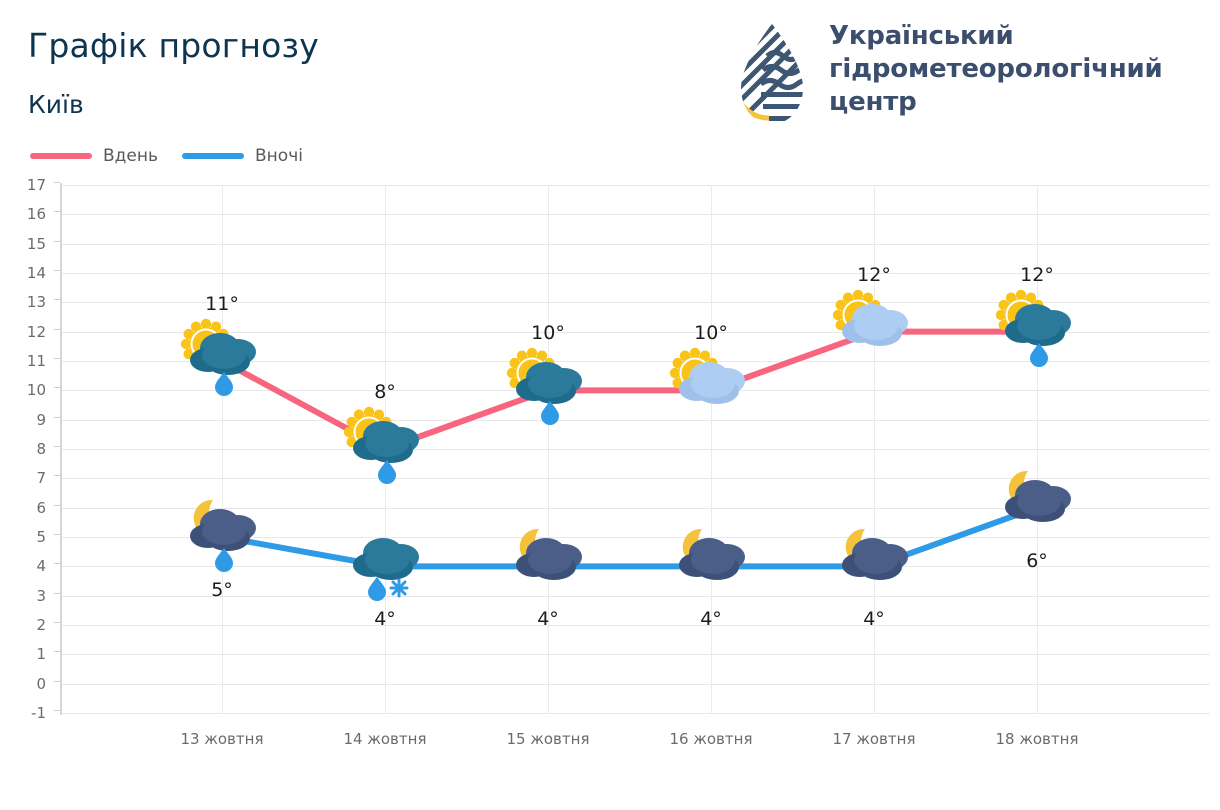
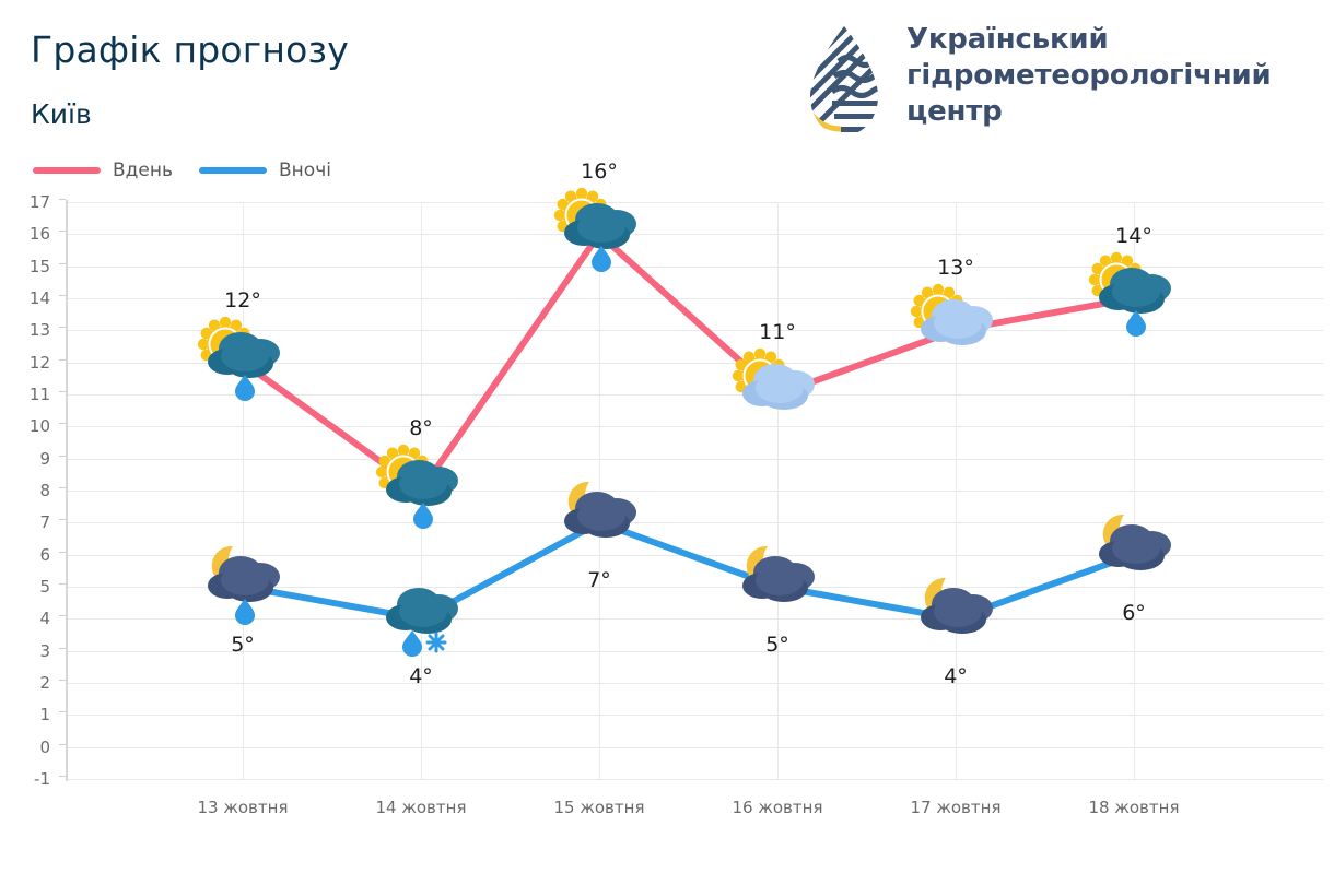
Вдень/13 жовтня: 11° -> 12°
Вдень/15 жовтня: 10° -> 16°
Вночі/15 жовтня: 4° -> 7°
Вдень/16 жовтня: 10° -> 11°
Вночі/16 жовтня: 4° -> 5°
Вдень/17 жовтня: 12° -> 13°
Вдень/18 жовтня: 12° -> 14°
